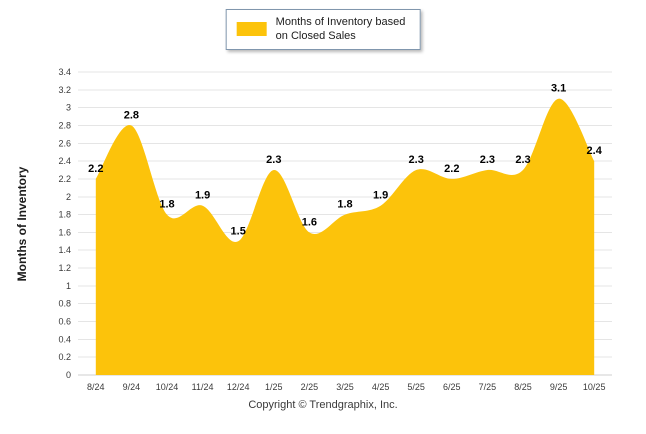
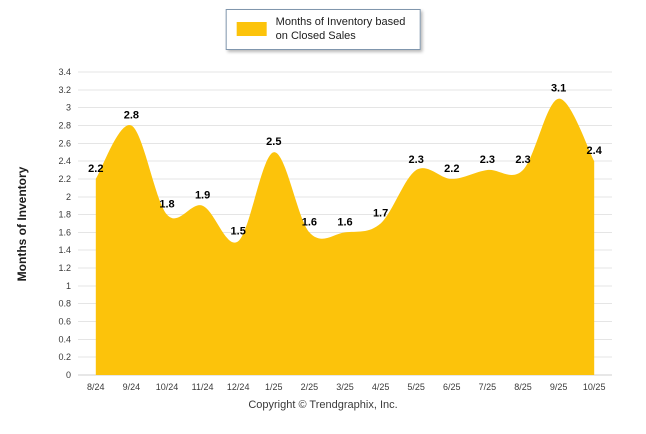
1/25: 2.3 -> 2.5
3/25: 1.8 -> 1.6
4/25: 1.9 -> 1.7
